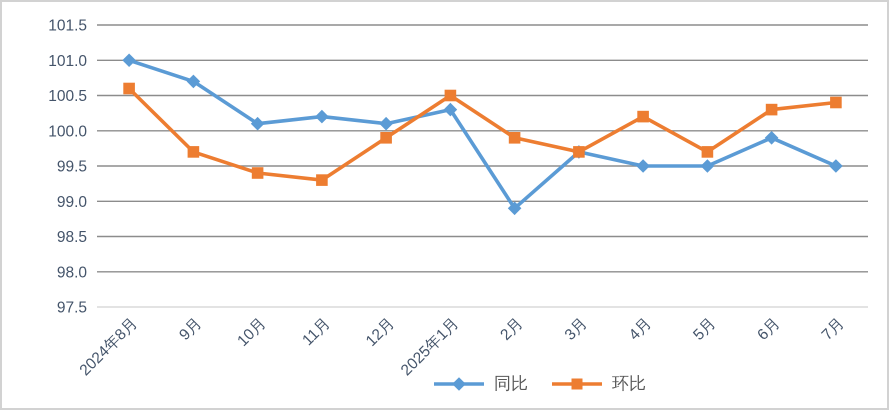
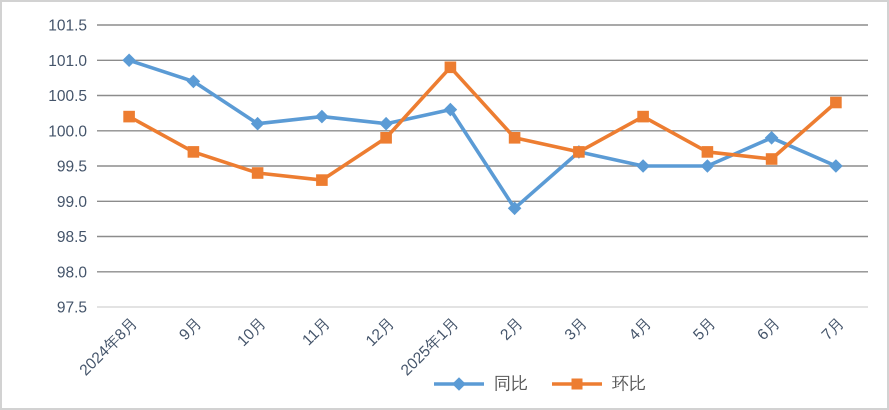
环比/2024年8月: 100.6 -> 100.2
环比/2025年1月: 100.5 -> 100.9
环比/6月: 100.3 -> 99.6
